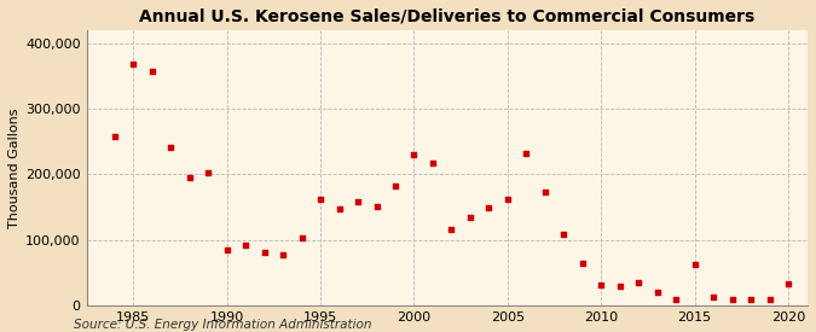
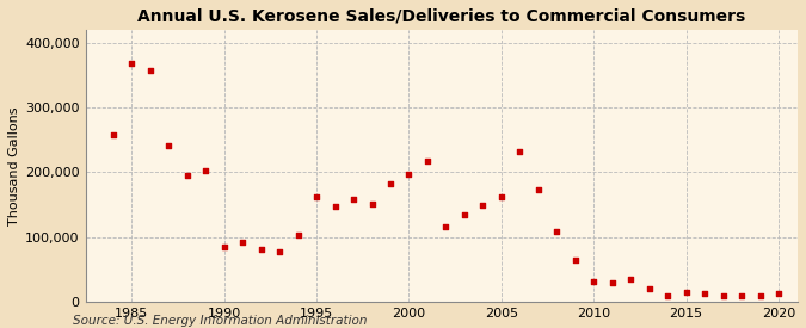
2000: 230,000 -> 198,000
2015: 62,000 -> 15,000
2020: 34,000 -> 13,000
